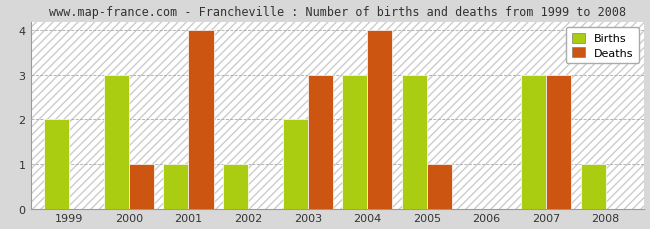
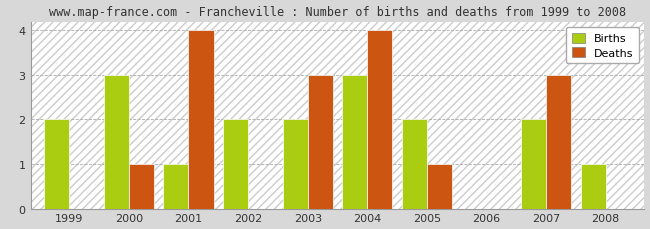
Births/2002: 1 -> 2
Births/2005: 3 -> 2
Births/2007: 3 -> 2
